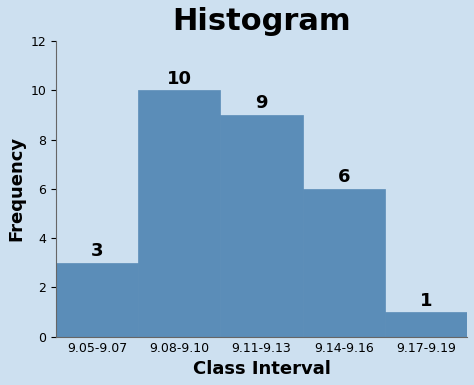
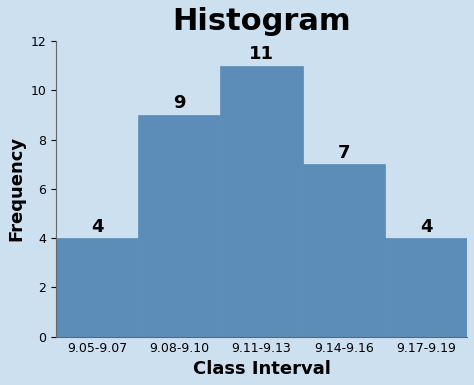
9.05-9.07: 3 -> 4
9.08-9.10: 10 -> 9
9.11-9.13: 9 -> 11
9.14-9.16: 6 -> 7
9.17-9.19: 1 -> 4
